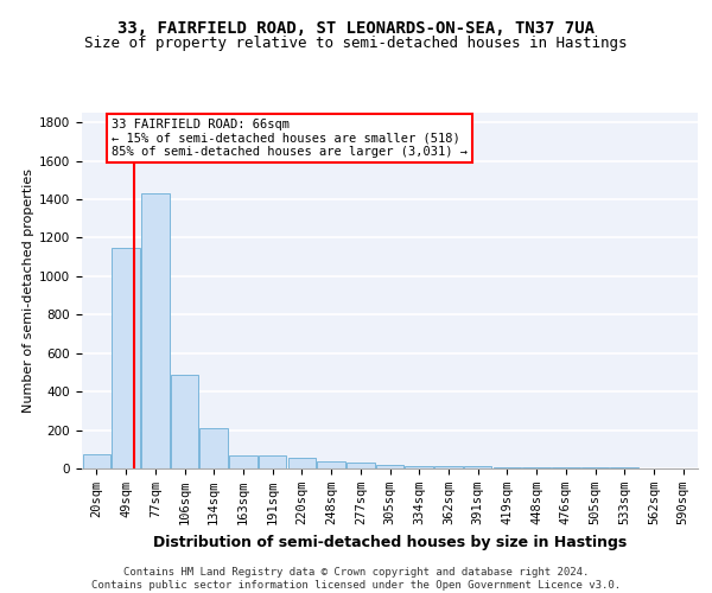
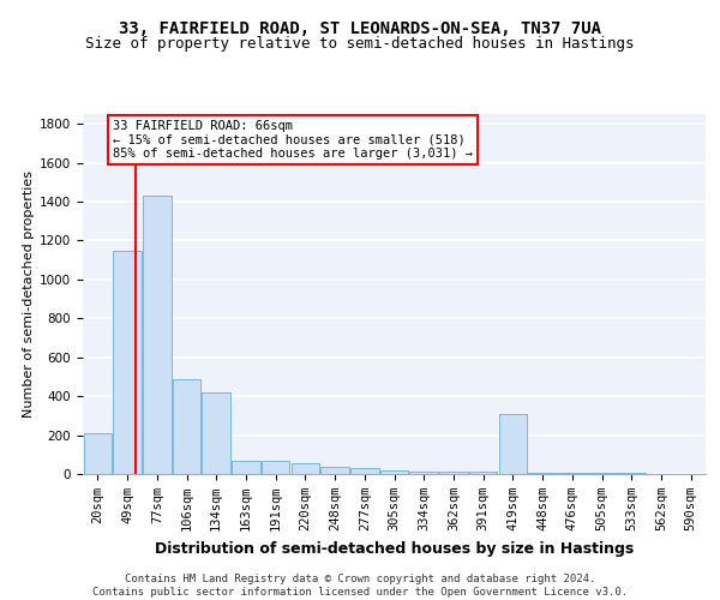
20sqm: 80 -> 210
134sqm: 210 -> 420
419sqm: 10 -> 310
